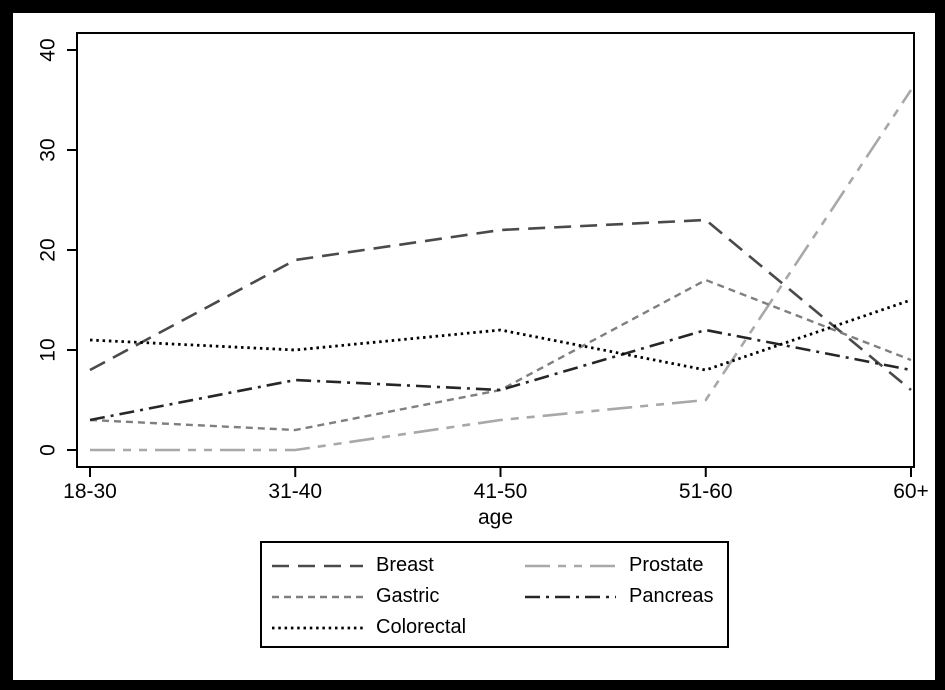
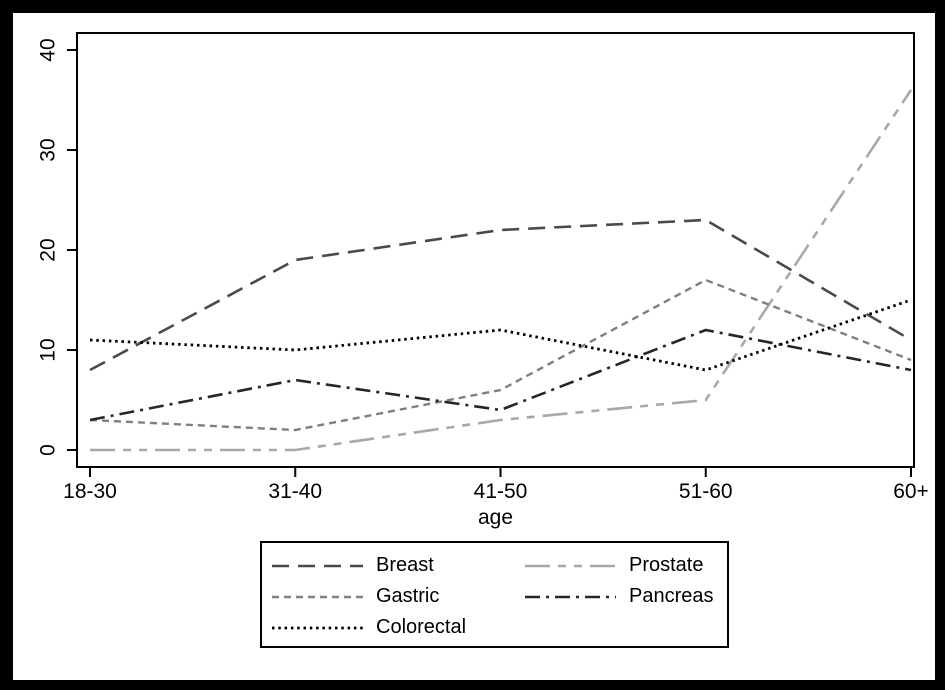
Pancreas/41-50: 6 -> 4
Breast/60+: 6 -> 11
